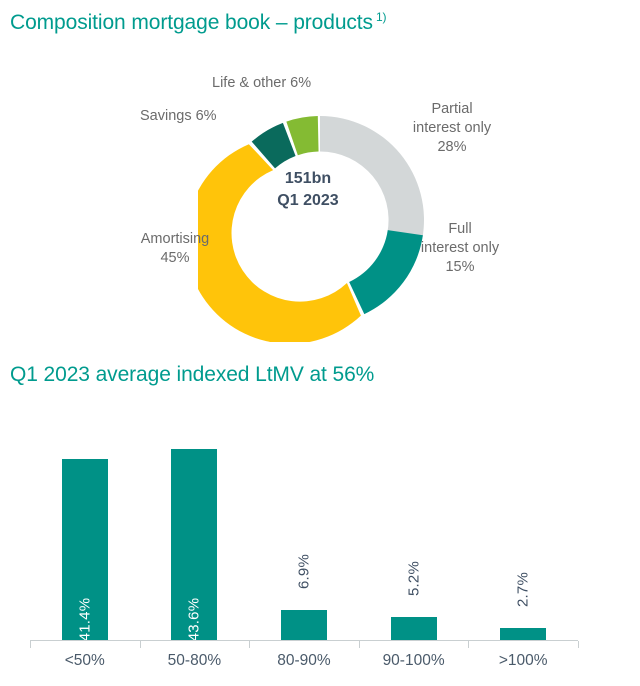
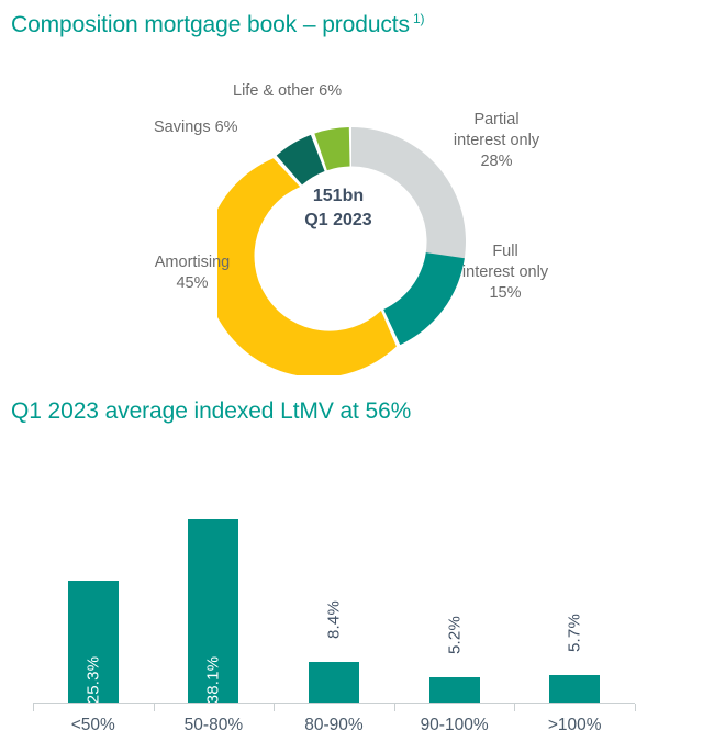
Q1 2023 average indexed LtMV at 56%/<50%: 41.4% -> 25.3%
Q1 2023 average indexed LtMV at 56%/50-80%: 43.6% -> 38.1%
Q1 2023 average indexed LtMV at 56%/80-90%: 6.9% -> 8.4%
Q1 2023 average indexed LtMV at 56%/>100%: 2.7% -> 5.7%
